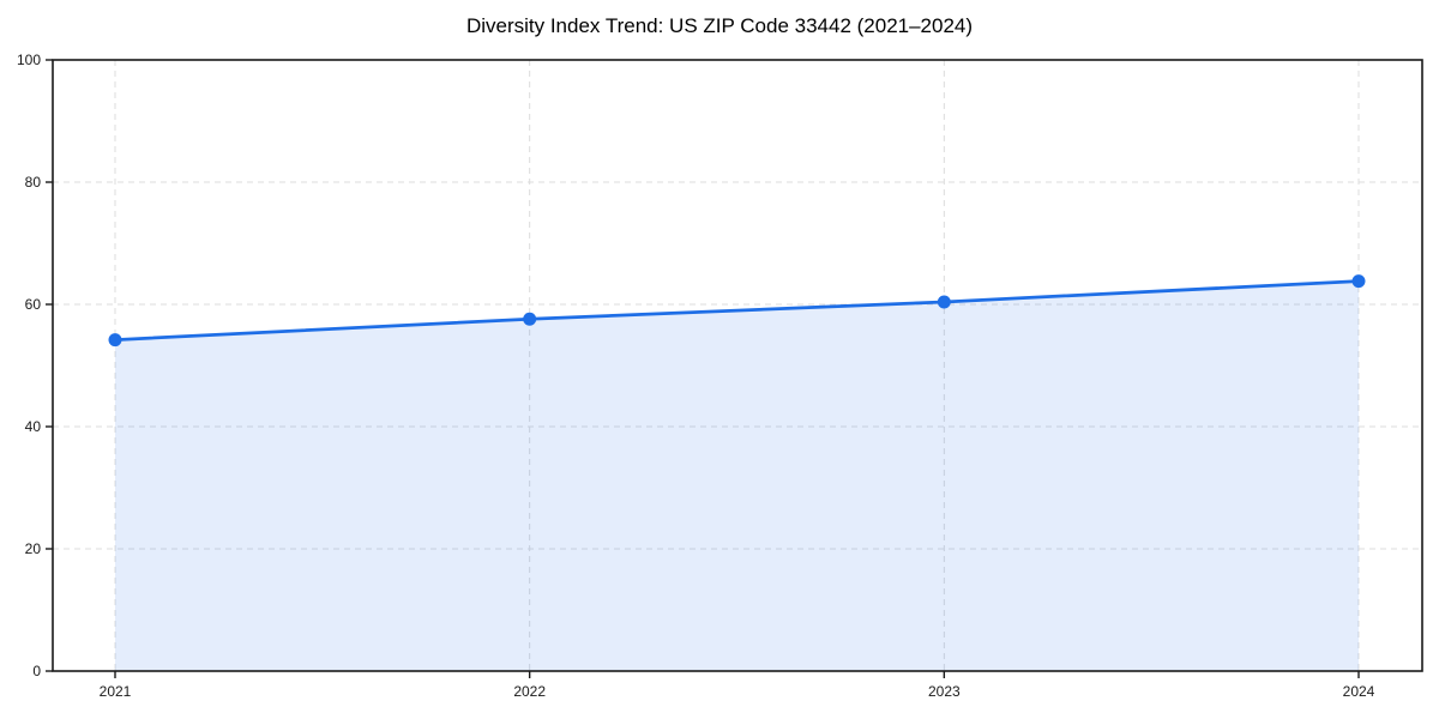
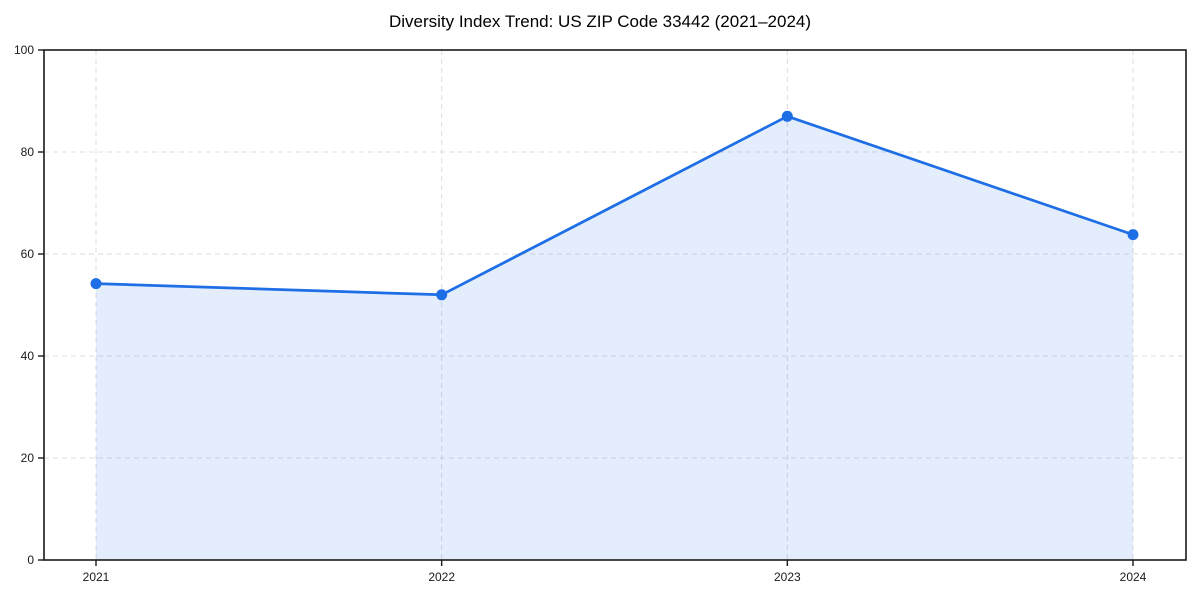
2022: 58 -> 52
2023: 60 -> 87
